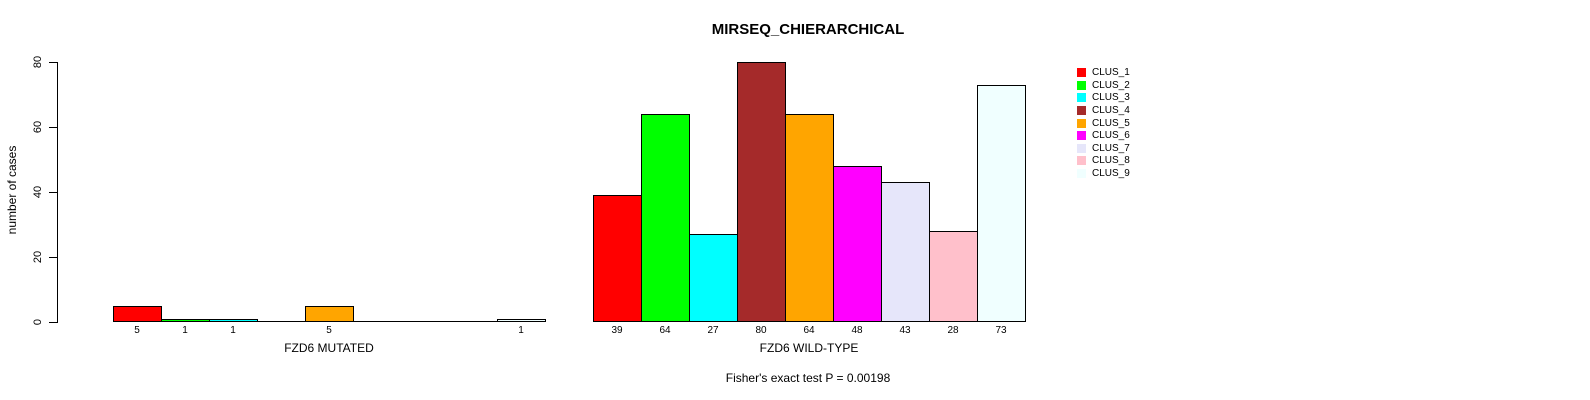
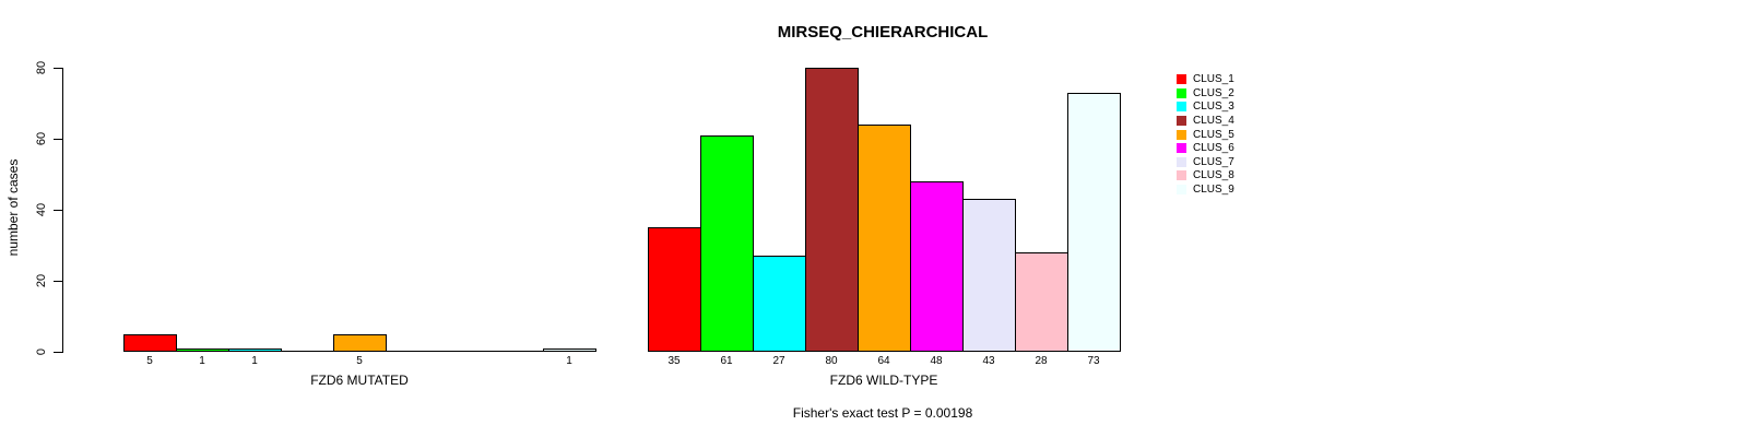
CLUS_1/FZD6 WILD-TYPE: 39 -> 35
CLUS_2/FZD6 WILD-TYPE: 64 -> 61
